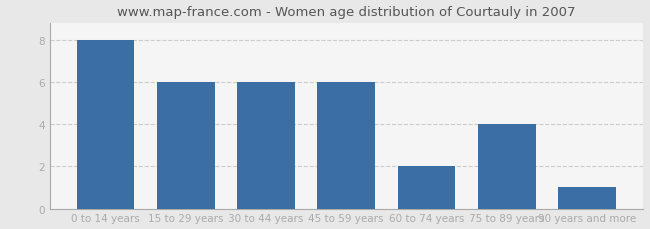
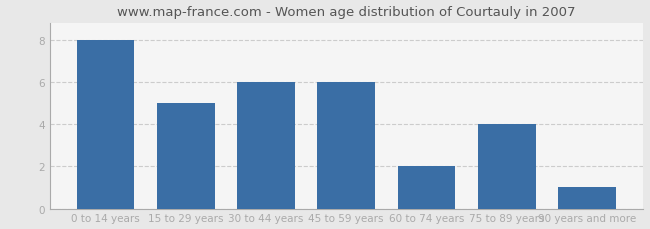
15 to 29 years: 6 -> 5
